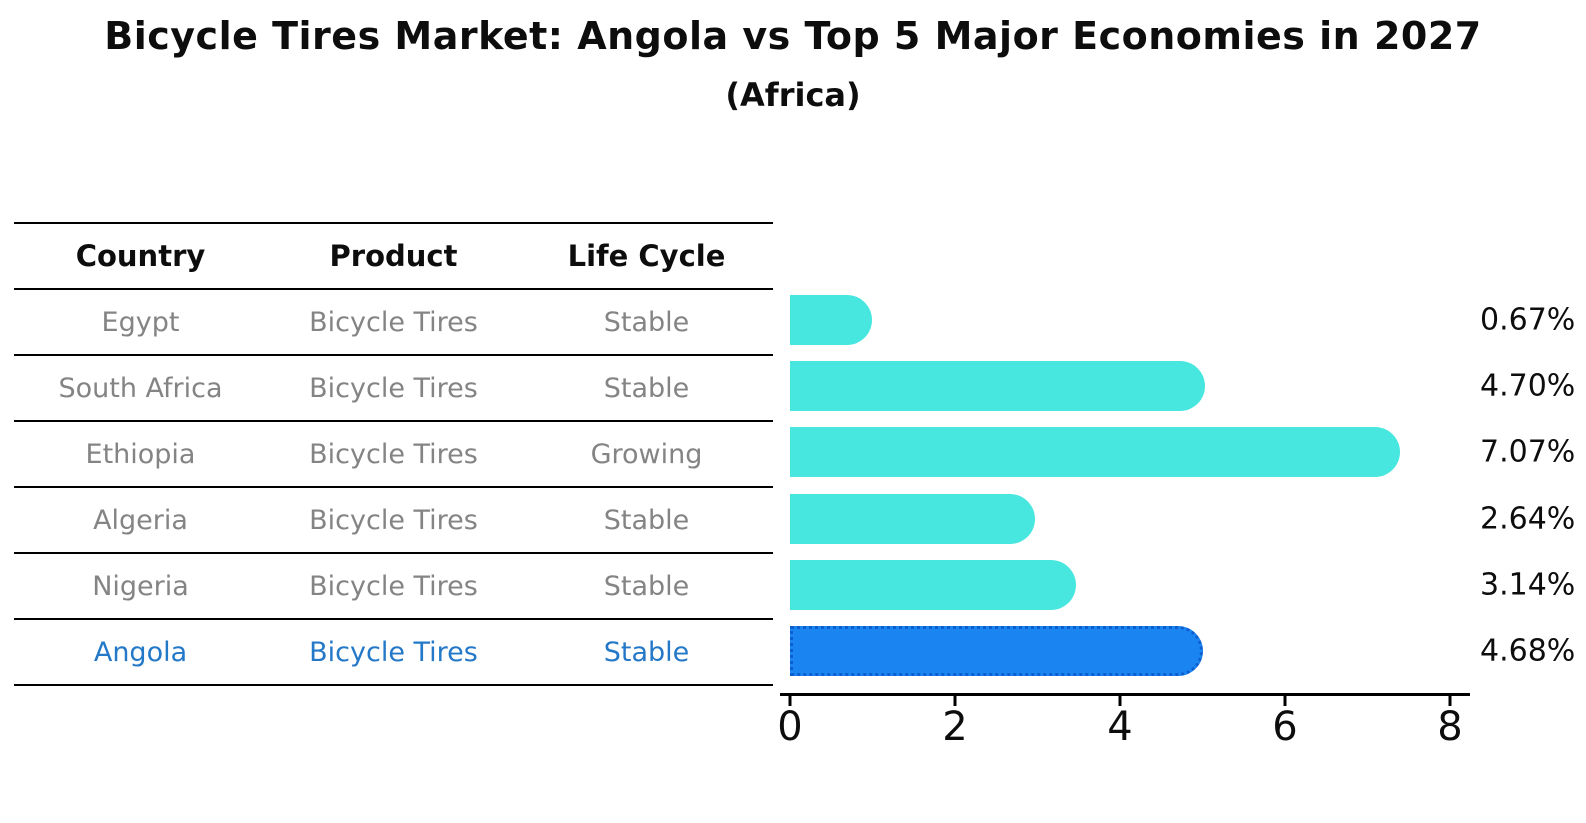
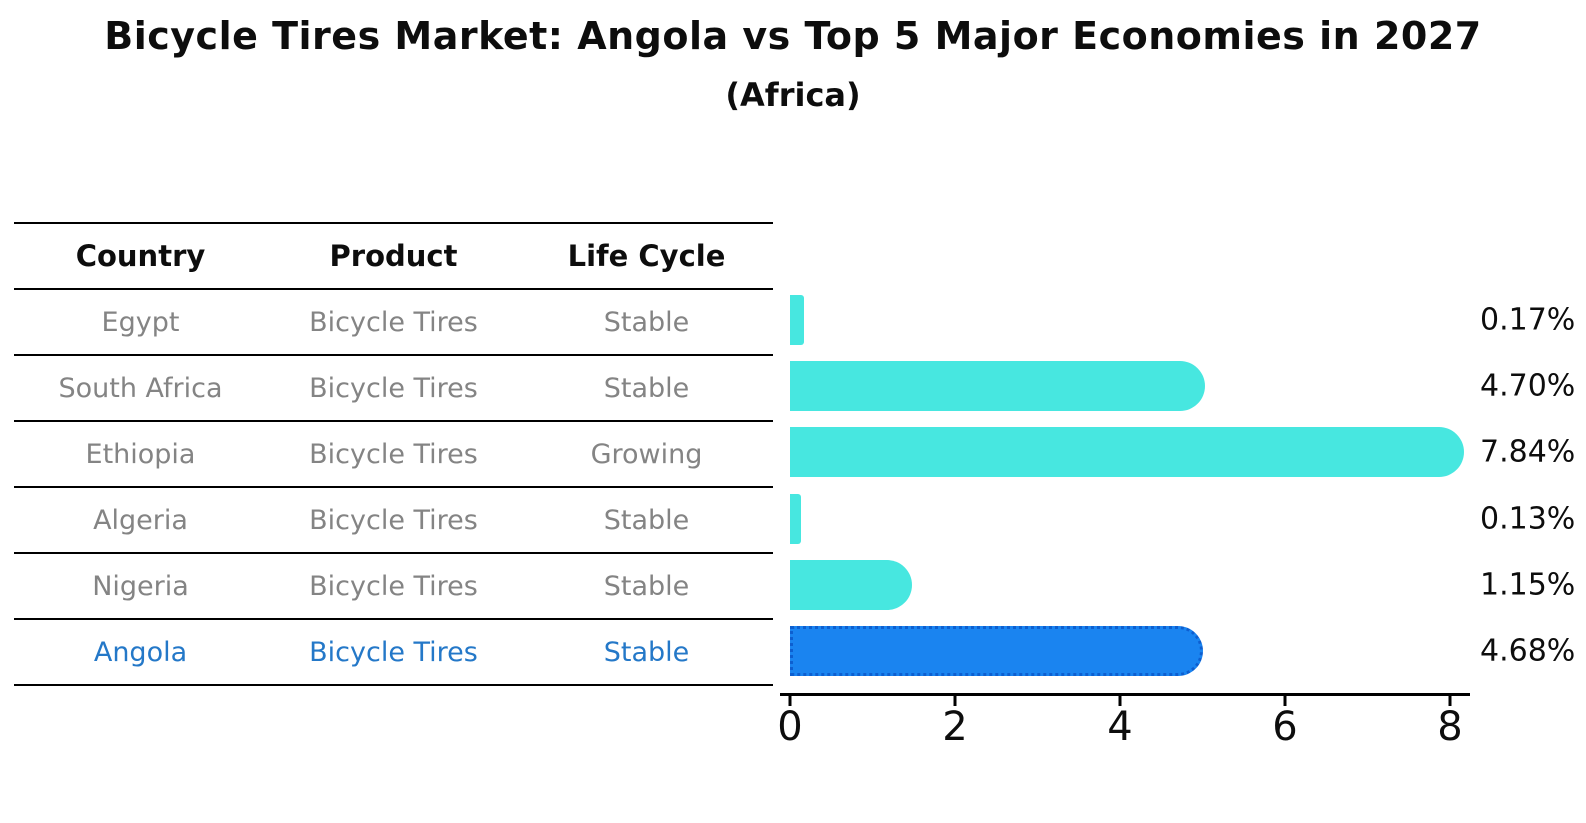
Egypt: 0.67% -> 0.17%
Ethiopia: 7.07% -> 7.84%
Algeria: 2.64% -> 0.13%
Nigeria: 3.14% -> 1.15%
